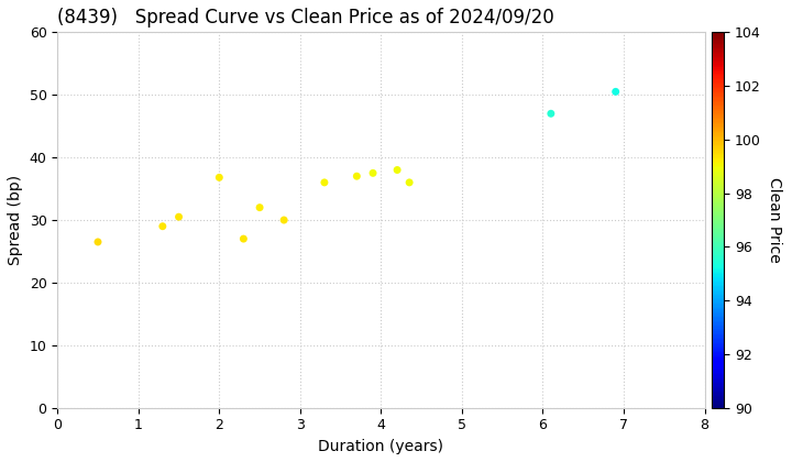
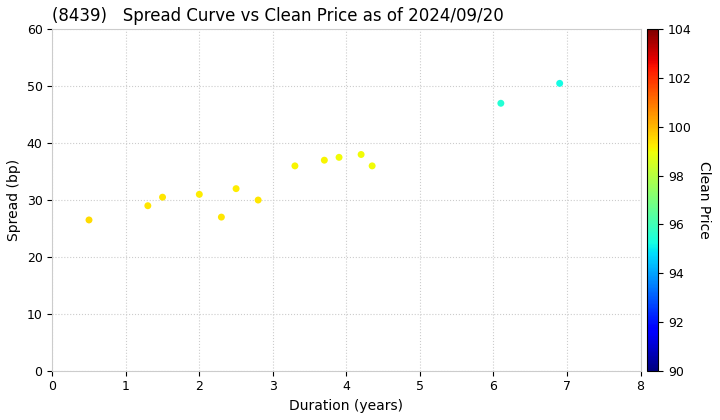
2: 36.8 -> 31.0
